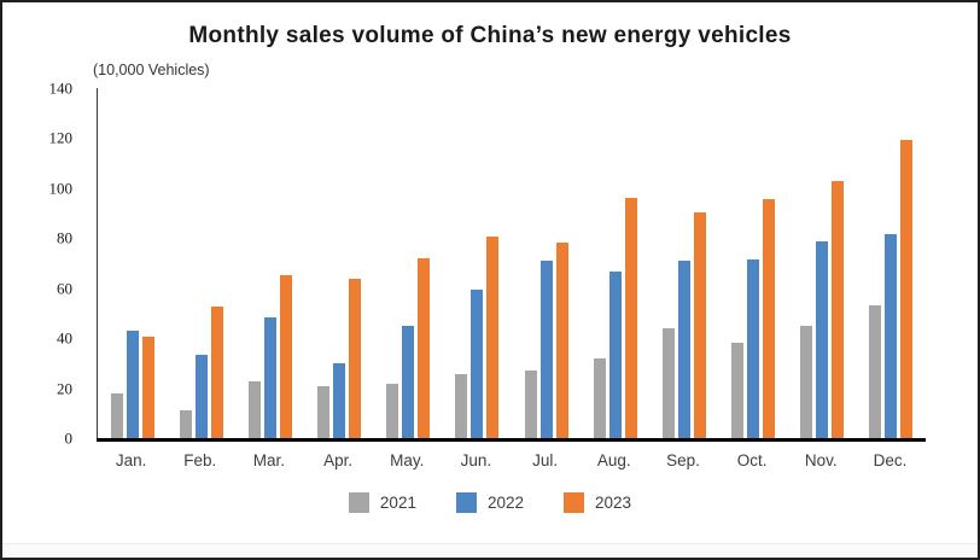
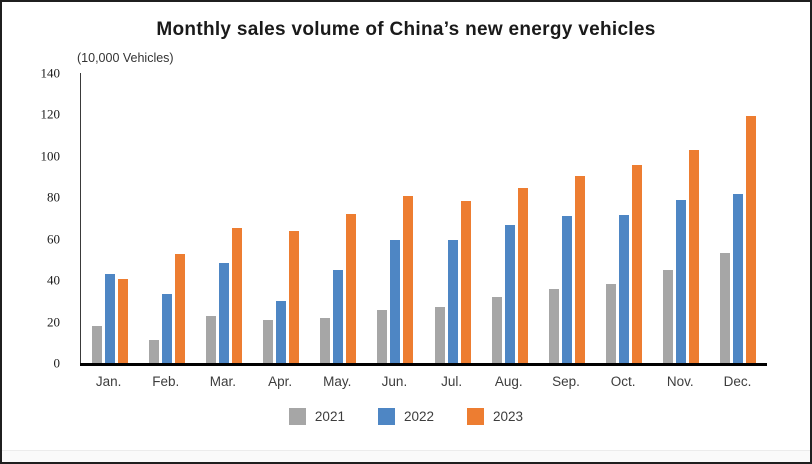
2022/Jul.: 71 -> 59
2023/Aug.: 96 -> 85
2021/Sep.: 44 -> 36
